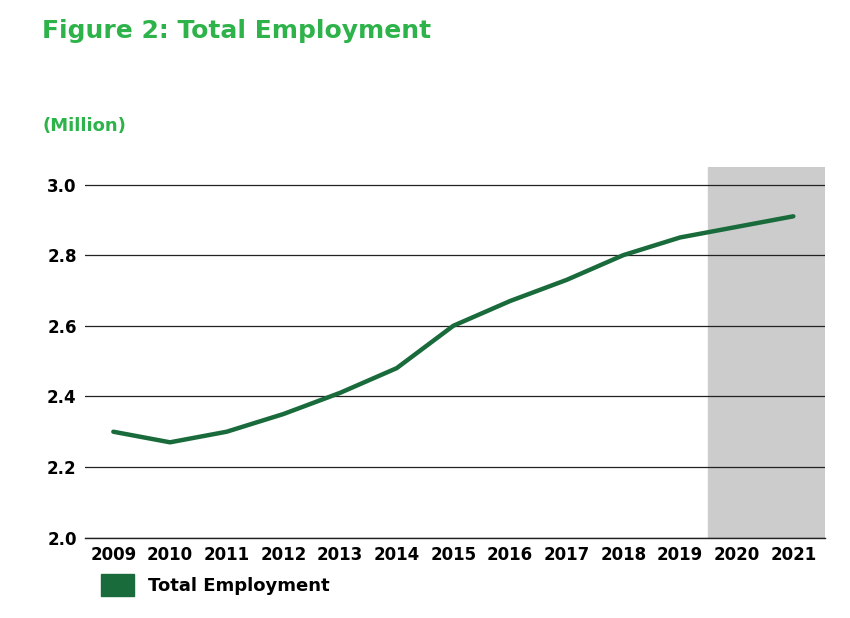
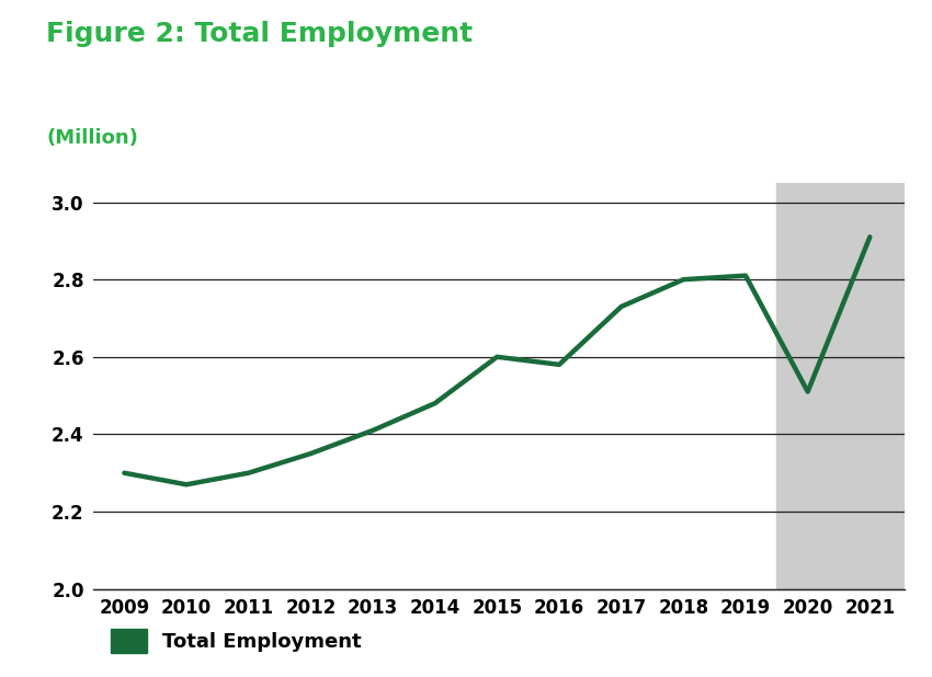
2016: 2.67 -> 2.58
2019: 2.85 -> 2.81
2020: 2.88 -> 2.51
